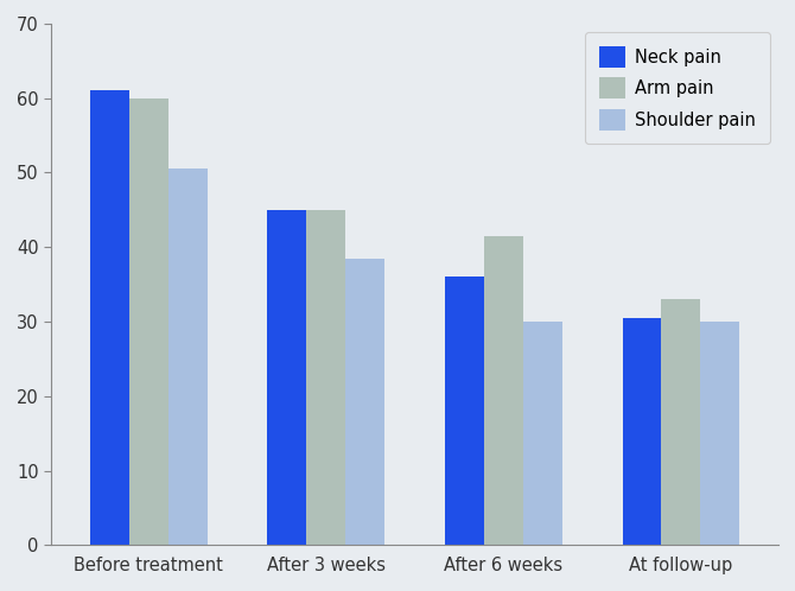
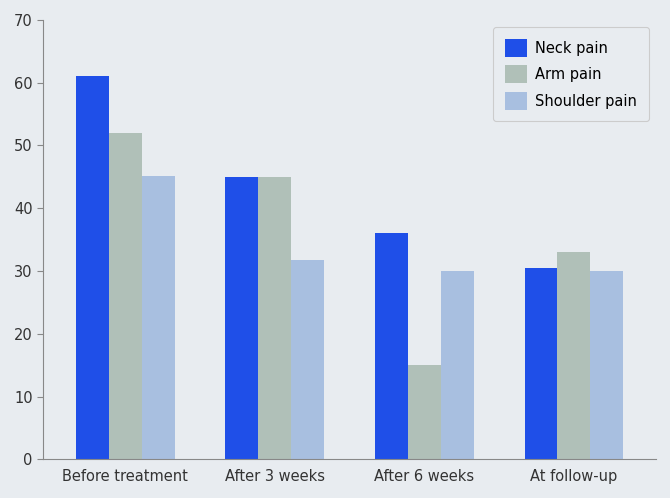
Arm pain/Before treatment: 60.0 -> 52.0
Shoulder pain/Before treatment: 50.5 -> 45.2
Shoulder pain/After 3 weeks: 38.5 -> 31.8
Arm pain/After 6 weeks: 41.5 -> 15.0
